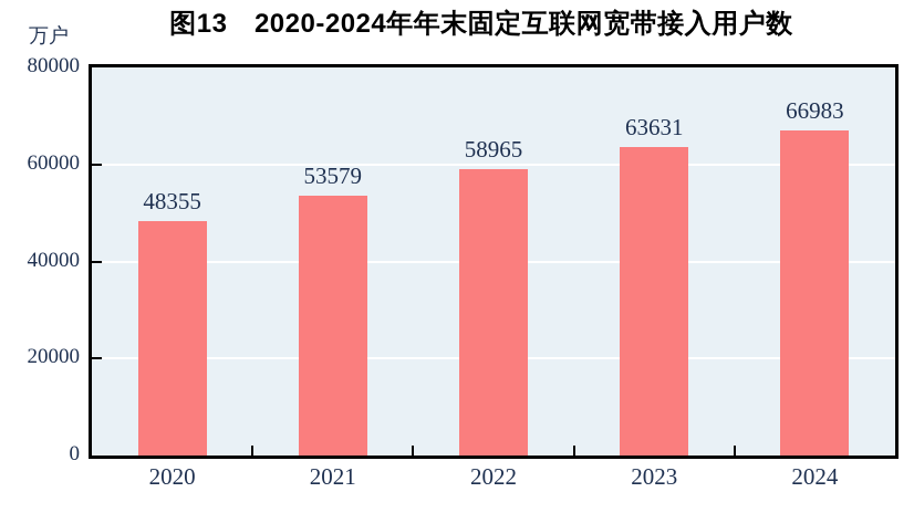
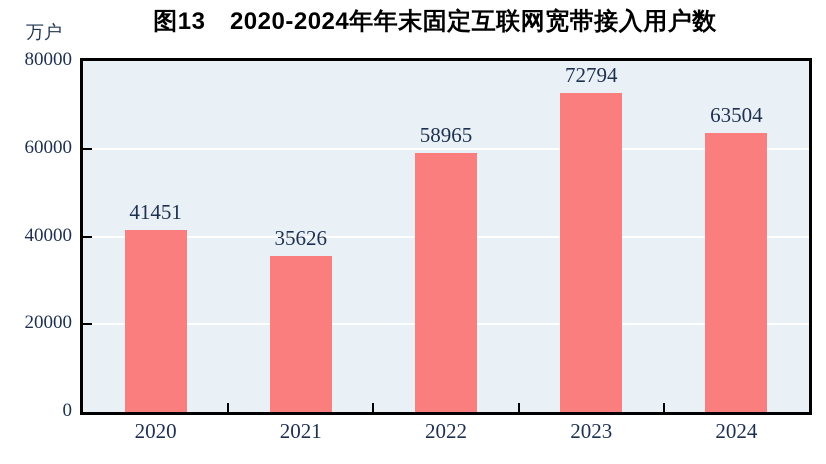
2020: 48355 -> 41451
2021: 53579 -> 35626
2023: 63631 -> 72794
2024: 66983 -> 63504
